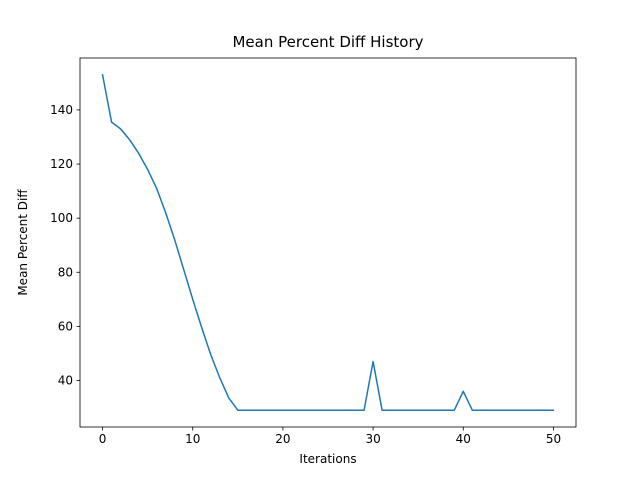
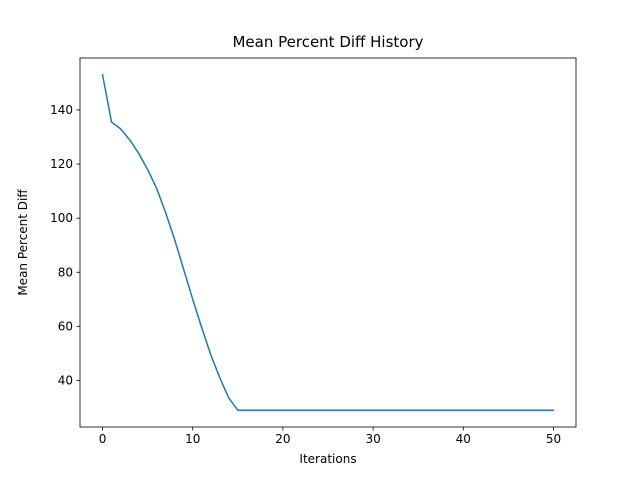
30: 47 -> 29
40: 36 -> 29
